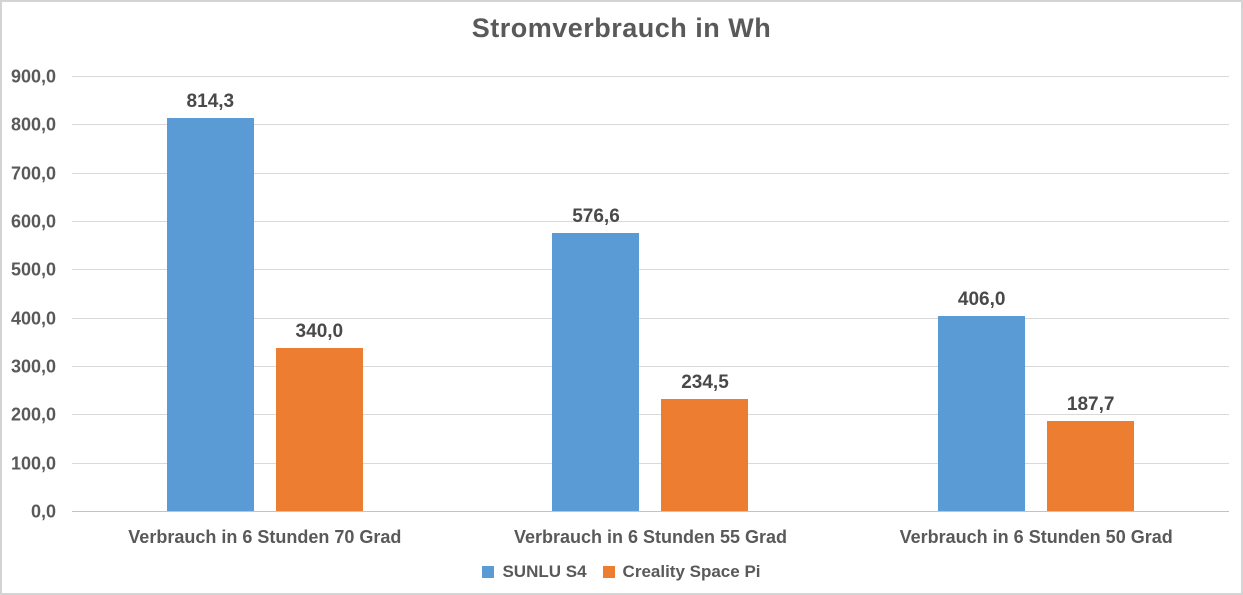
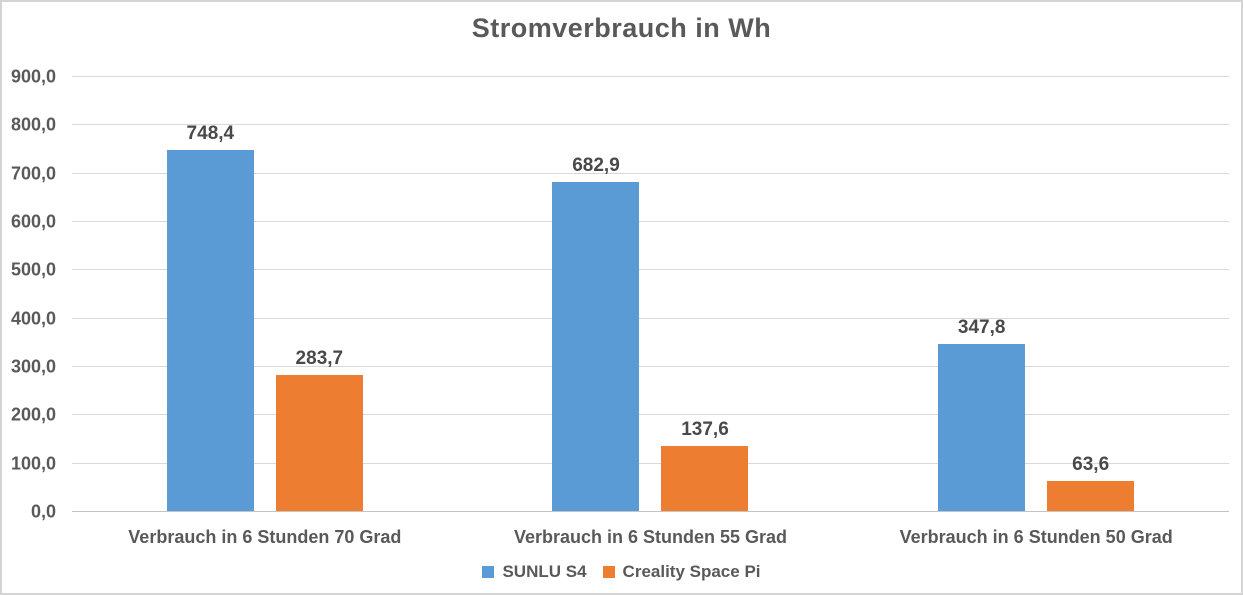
SUNLU S4/Verbrauch in 6 Stunden 70 Grad: 814,3 -> 748,4
Creality Space Pi/Verbrauch in 6 Stunden 70 Grad: 340,0 -> 283,7
SUNLU S4/Verbrauch in 6 Stunden 55 Grad: 576,6 -> 682,9
Creality Space Pi/Verbrauch in 6 Stunden 55 Grad: 234,5 -> 137,6
SUNLU S4/Verbrauch in 6 Stunden 50 Grad: 406,0 -> 347,8
Creality Space Pi/Verbrauch in 6 Stunden 50 Grad: 187,7 -> 63,6
